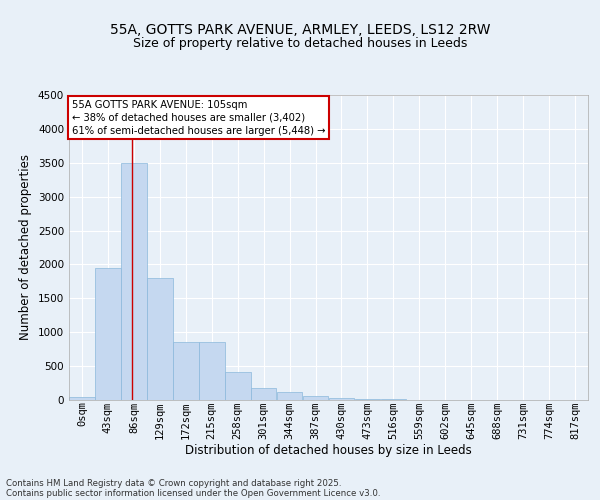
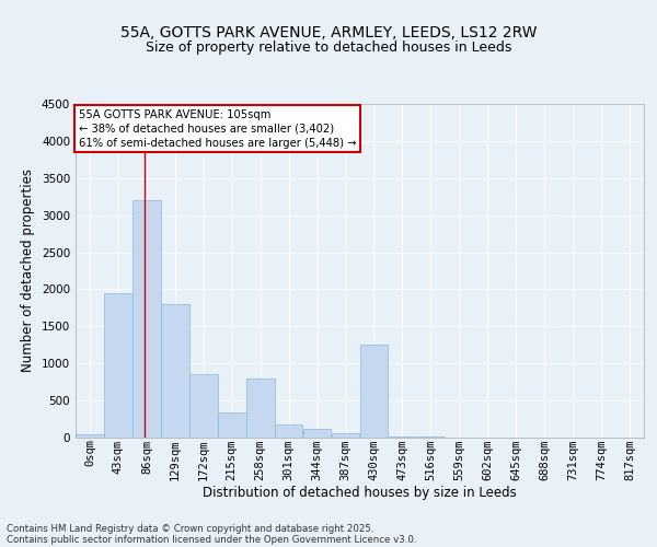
86sqm: 3500 -> 3200
215sqm: 850 -> 340
258sqm: 420 -> 800
430sqm: 30 -> 1260
